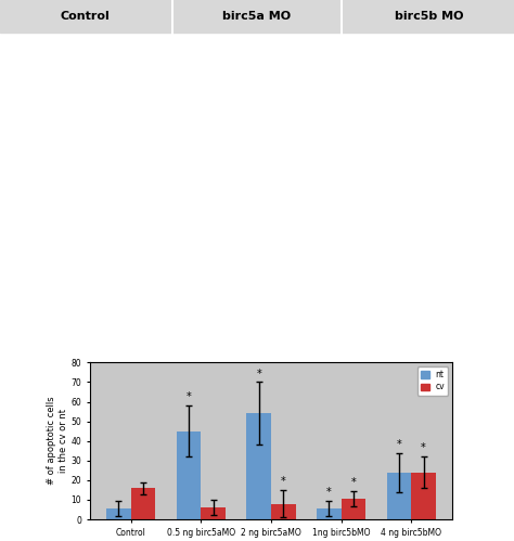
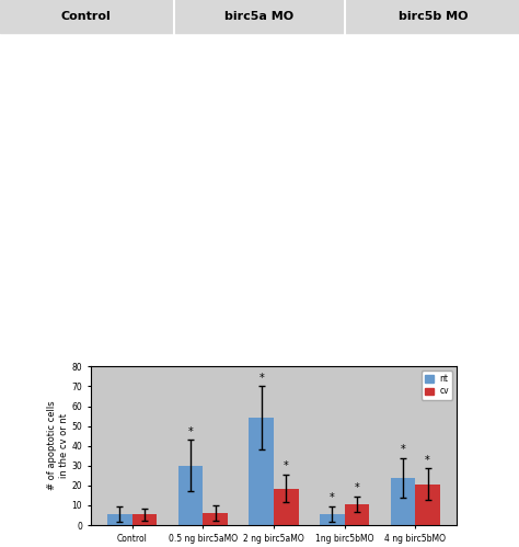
cv/Control: 16 -> 6
nt/0.5 ng birc5aMO: 45 -> 30
cv/2 ng birc5aMO: 8 -> 18
cv/4 ng birc5bMO: 24 -> 20
